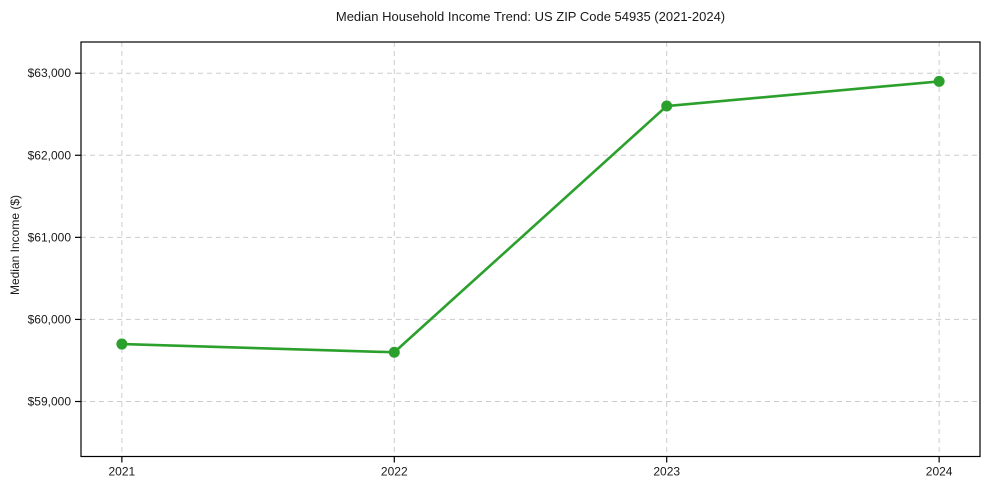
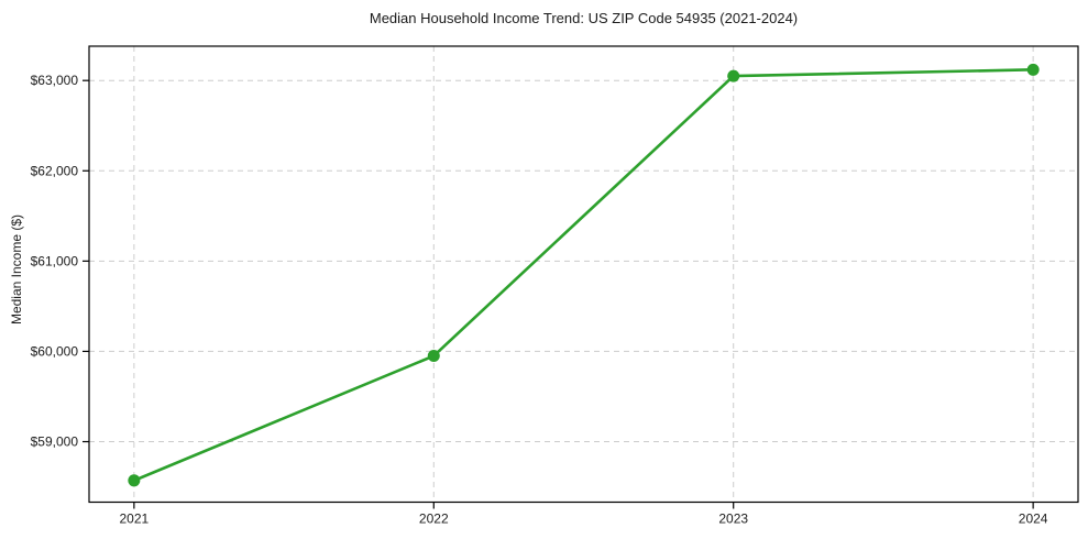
2021: $59700 -> $58600
2022: $59600 -> $60000
2023: $62600 -> $63000
2024: $62900 -> $63100
